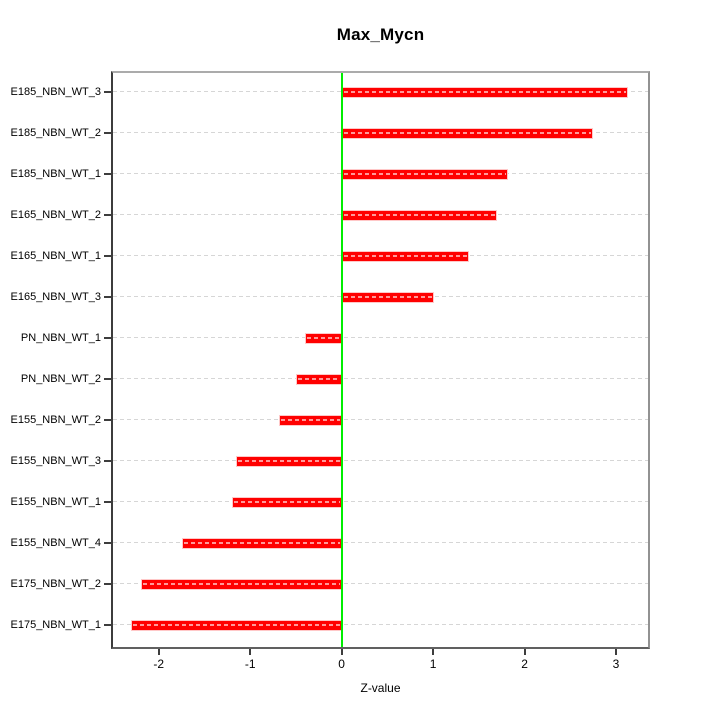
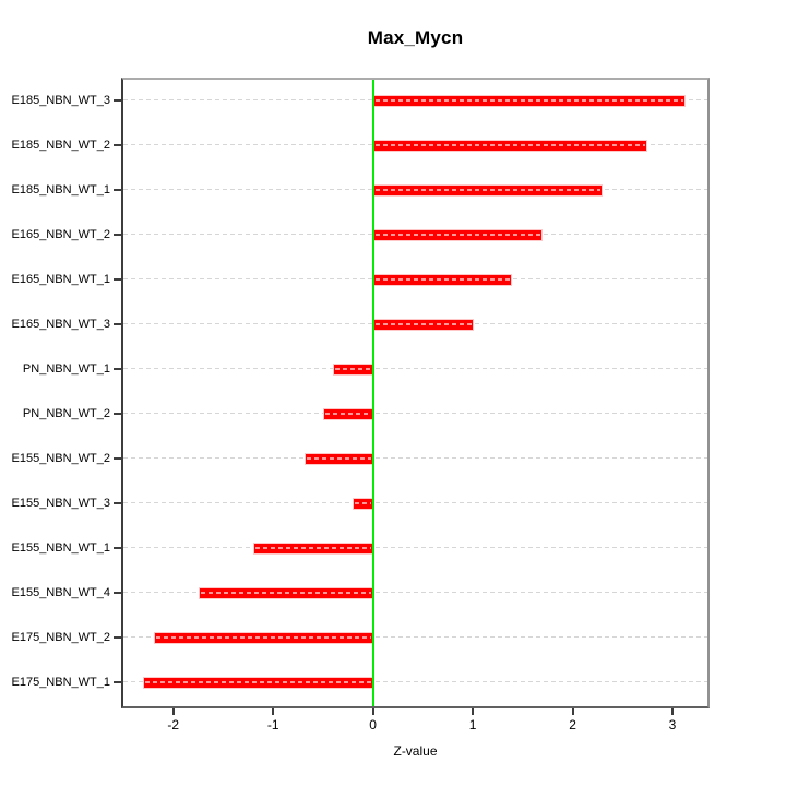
E185_NBN_WT_1: 1.8 -> 2.3
E155_NBN_WT_3: -1.2 -> -0.2
